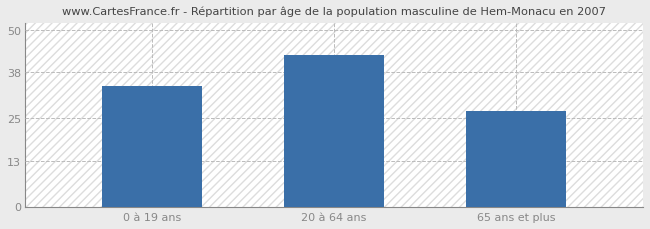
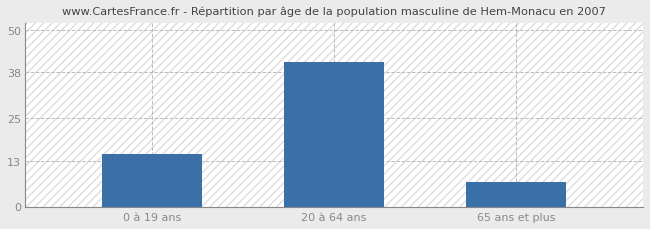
0 à 19 ans: 34 -> 15
20 à 64 ans: 43 -> 41
65 ans et plus: 27 -> 7
